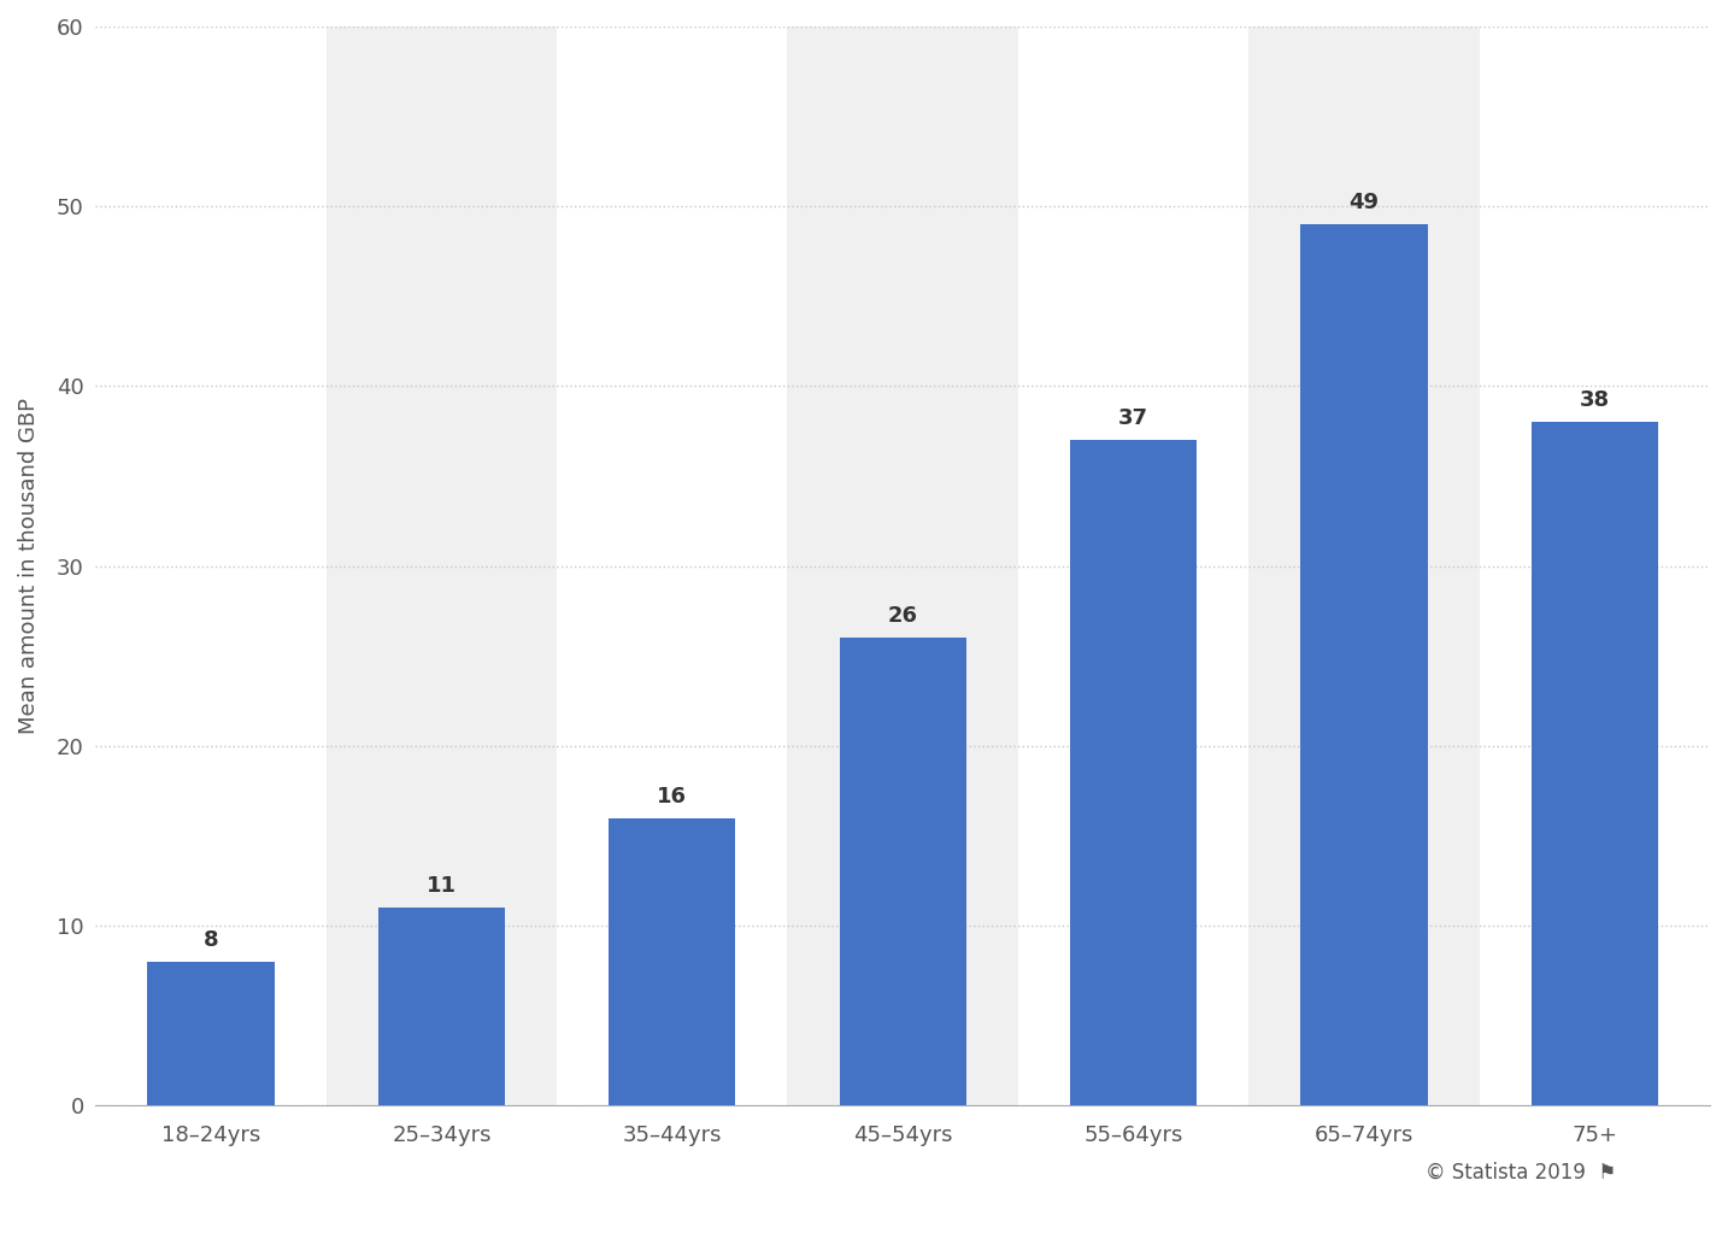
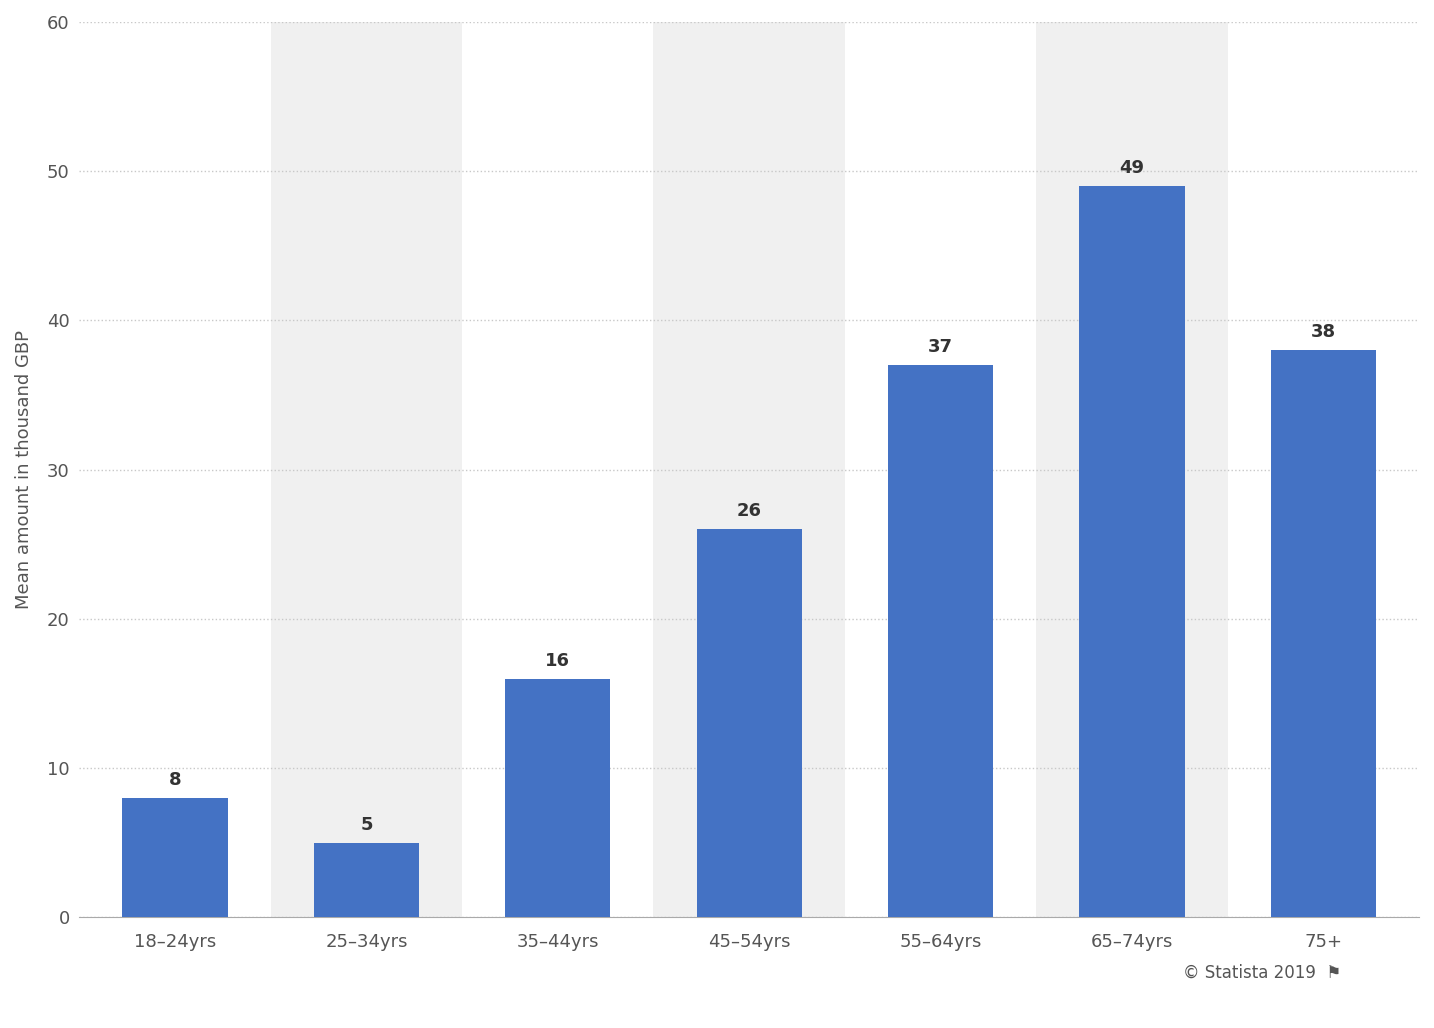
25–34yrs: 11 -> 5
